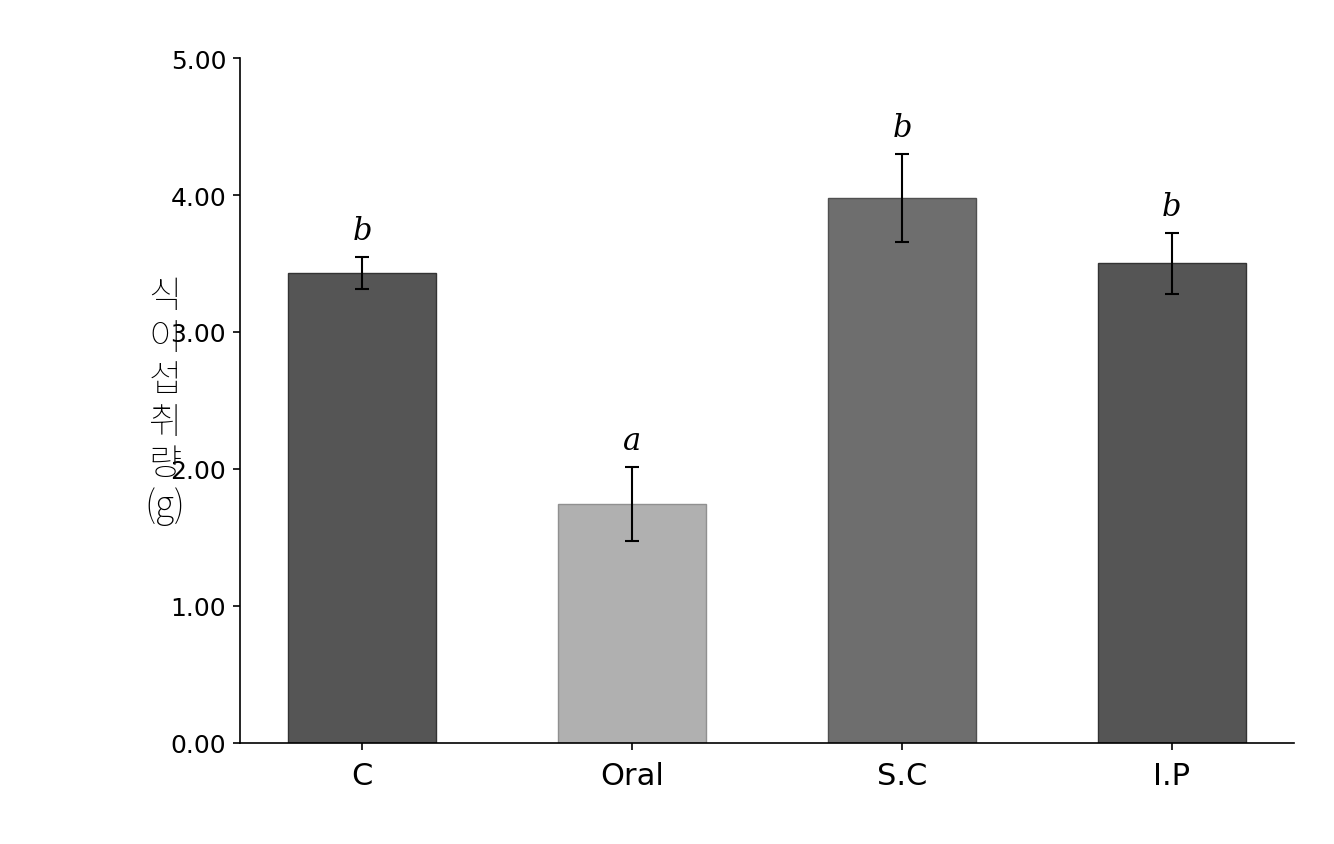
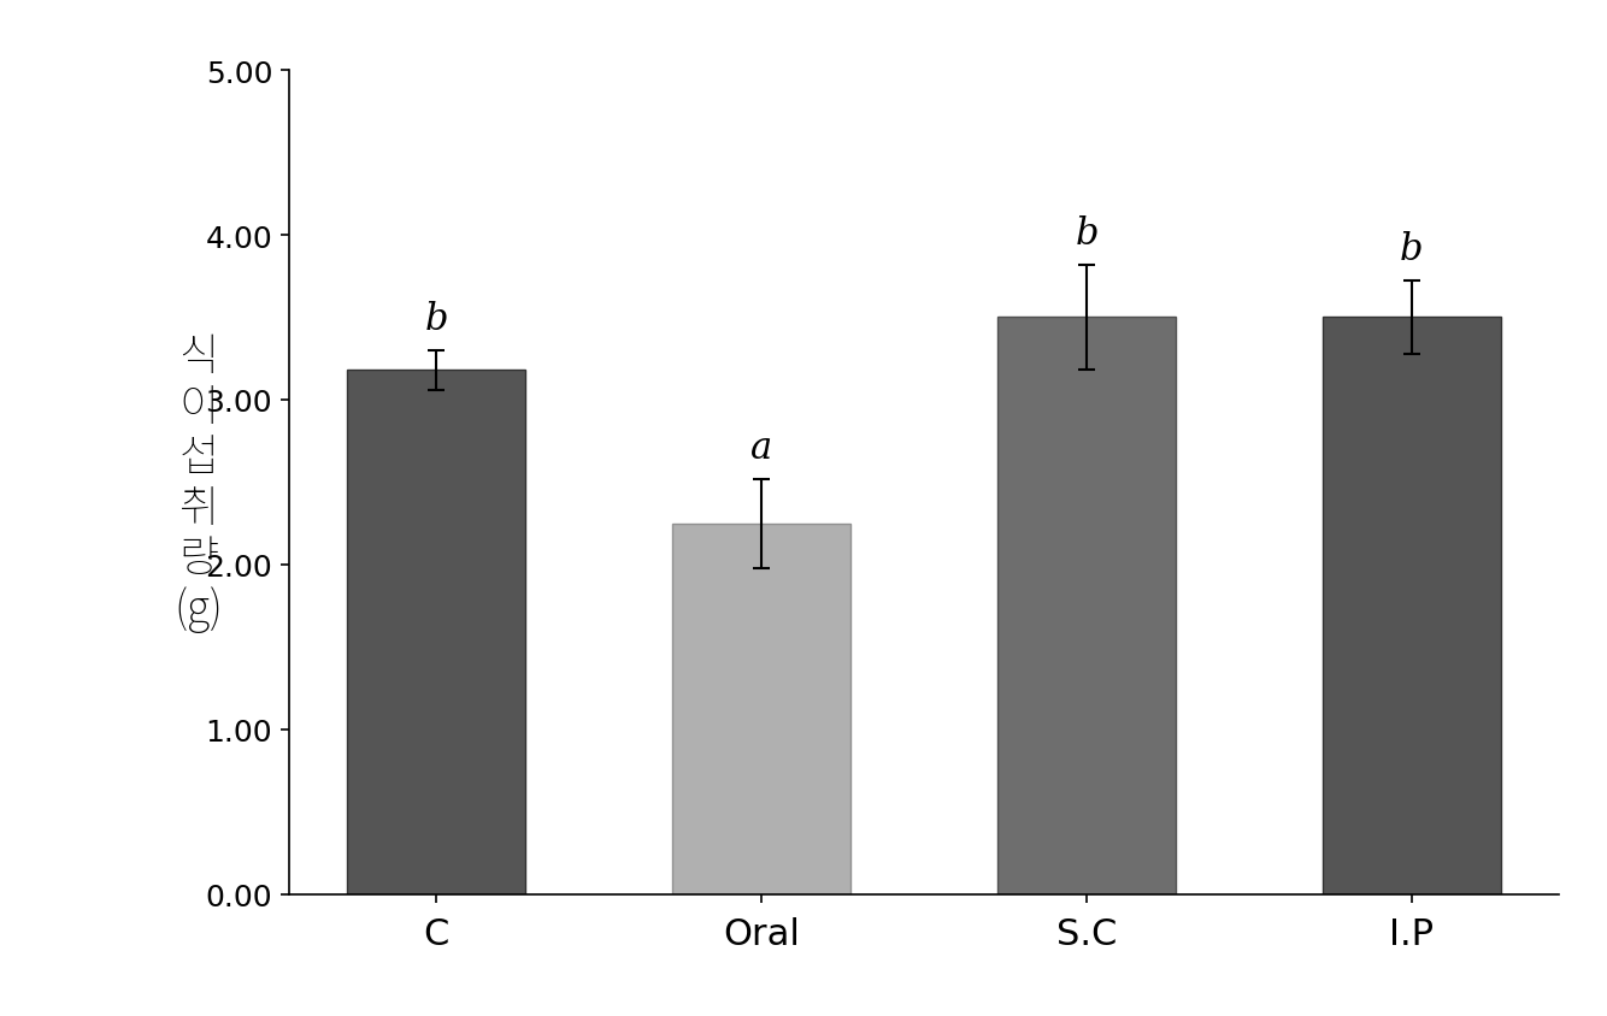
C: 3.43 -> 3.18
Oral: 1.74 -> 2.25
S.C: 3.98 -> 3.50
